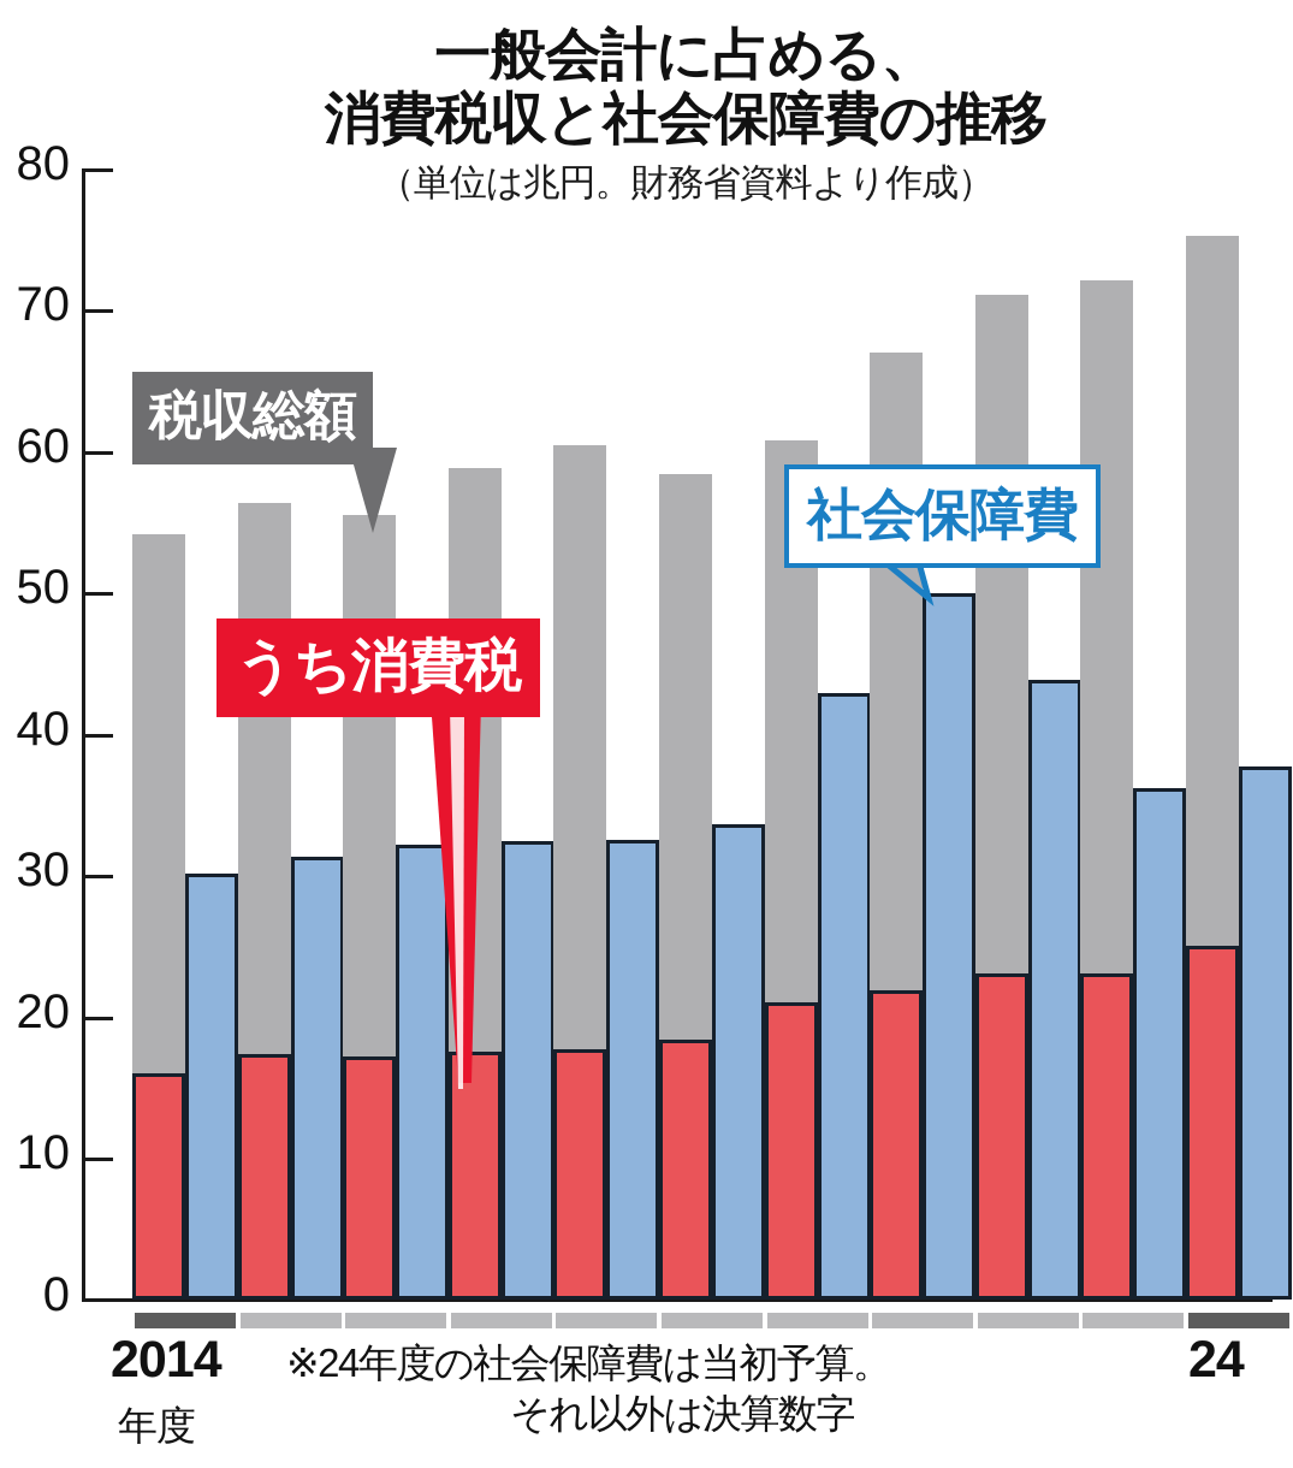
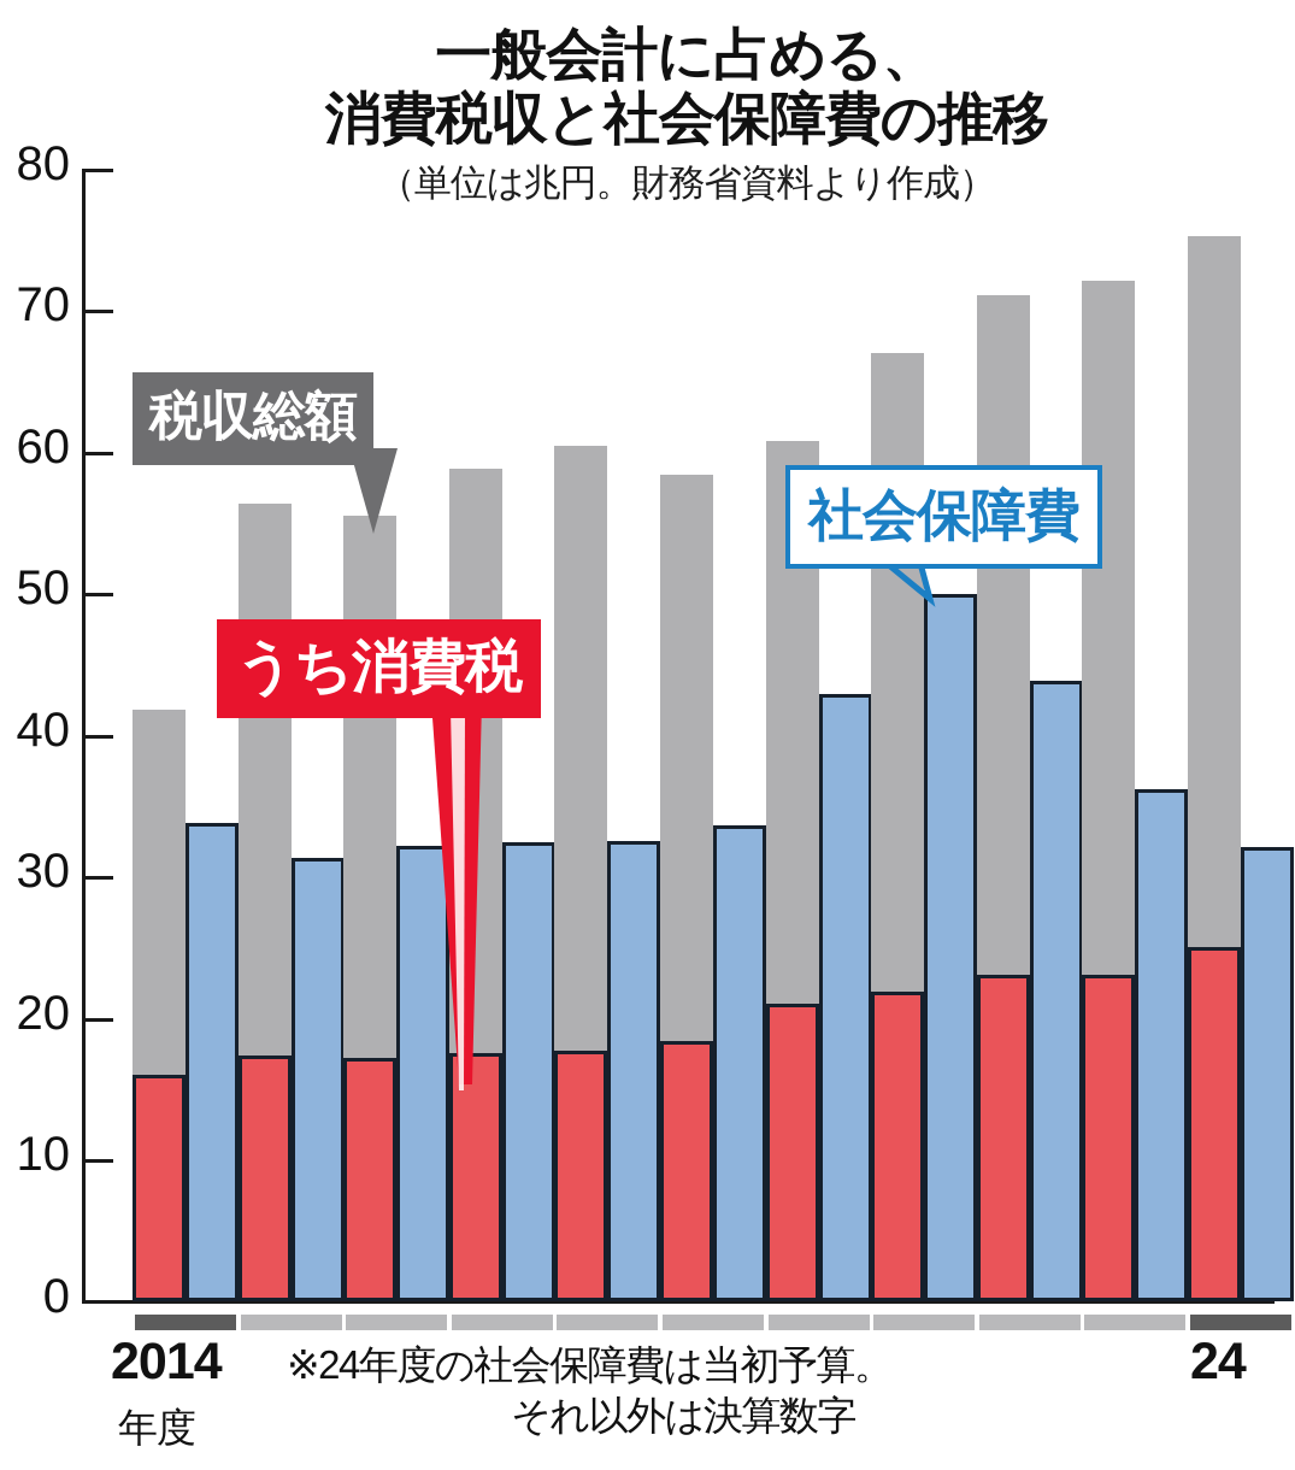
税収総額/2014: 54.1 -> 41.8
社会保障費/2014: 30.1 -> 33.8
社会保障費/24: 37.7 -> 32.1
